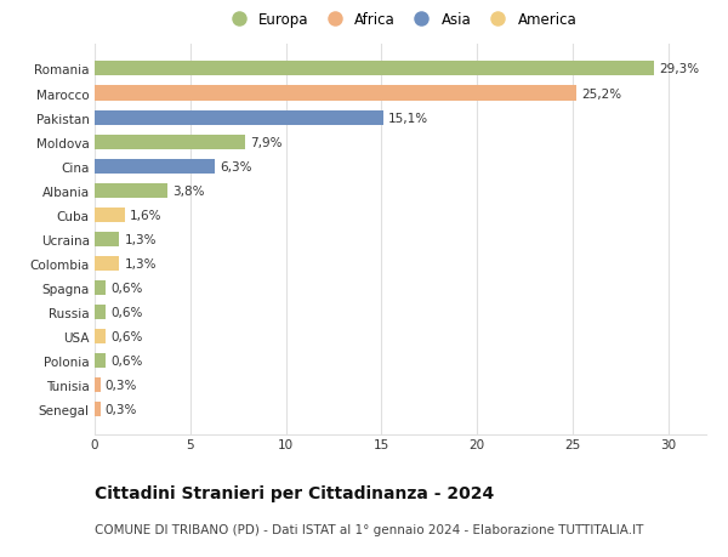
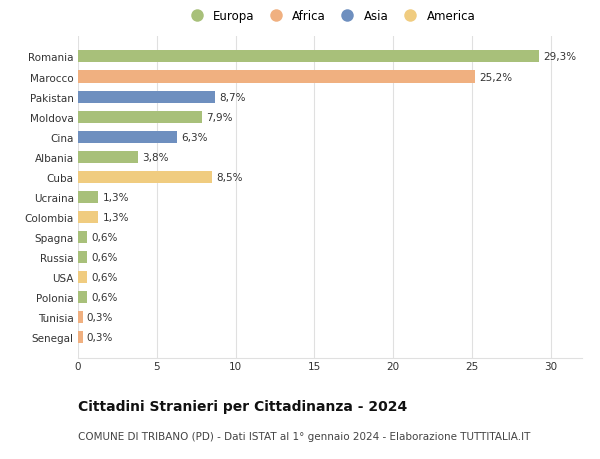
Pakistan: 15,1% -> 8,7%
Cuba: 1,6% -> 8,5%
